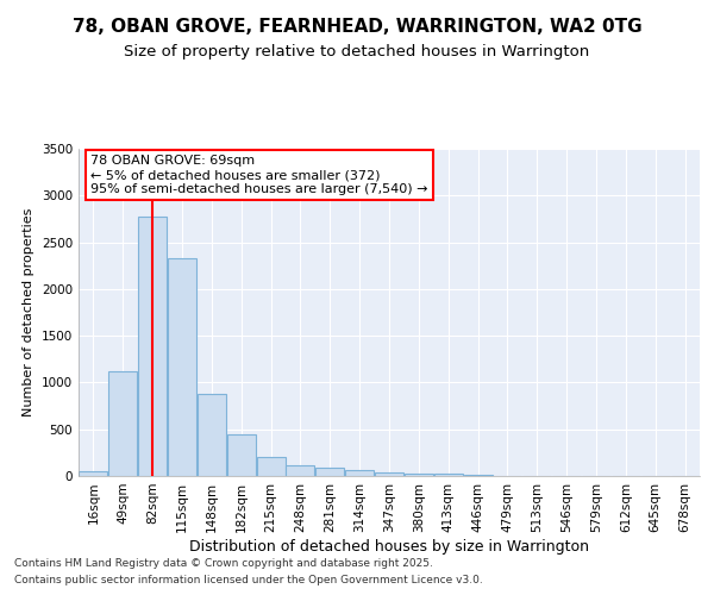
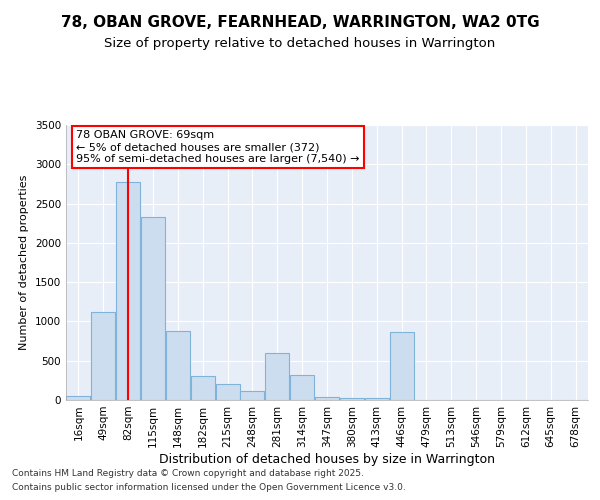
182sqm: 450 -> 300
281sqm: 90 -> 600
314sqm: 60 -> 320
446sqm: 10 -> 860
